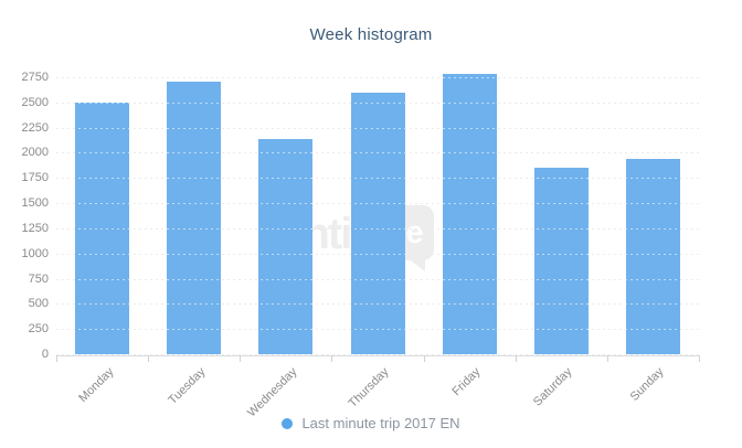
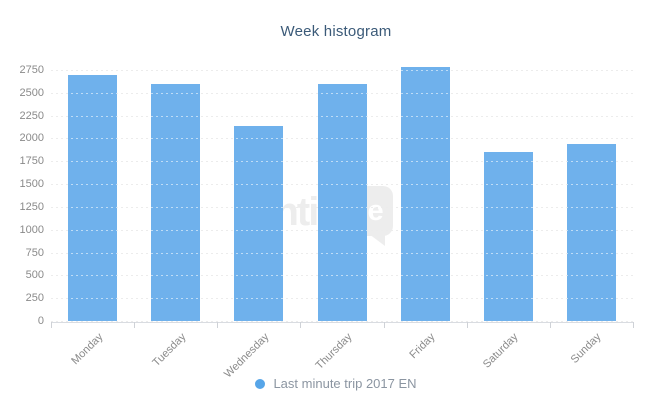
Monday: 2500 -> 2700
Tuesday: 2700 -> 2600
